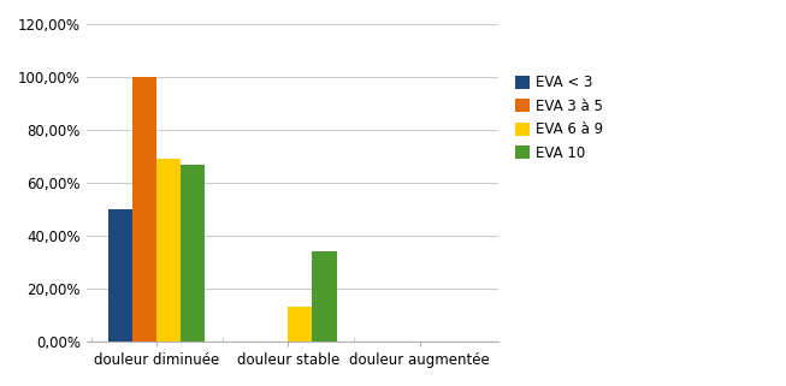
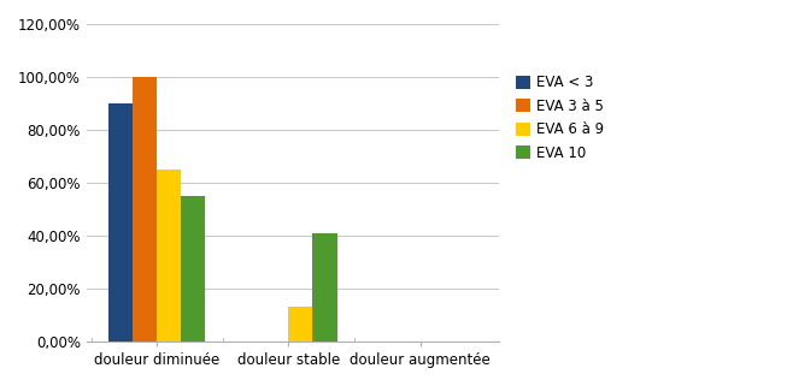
EVA < 3/douleur diminuée: 50% -> 90%
EVA 6 à 9/douleur diminuée: 69% -> 65%
EVA 10/douleur diminuée: 67% -> 55%
EVA 10/douleur stable: 34% -> 41%
